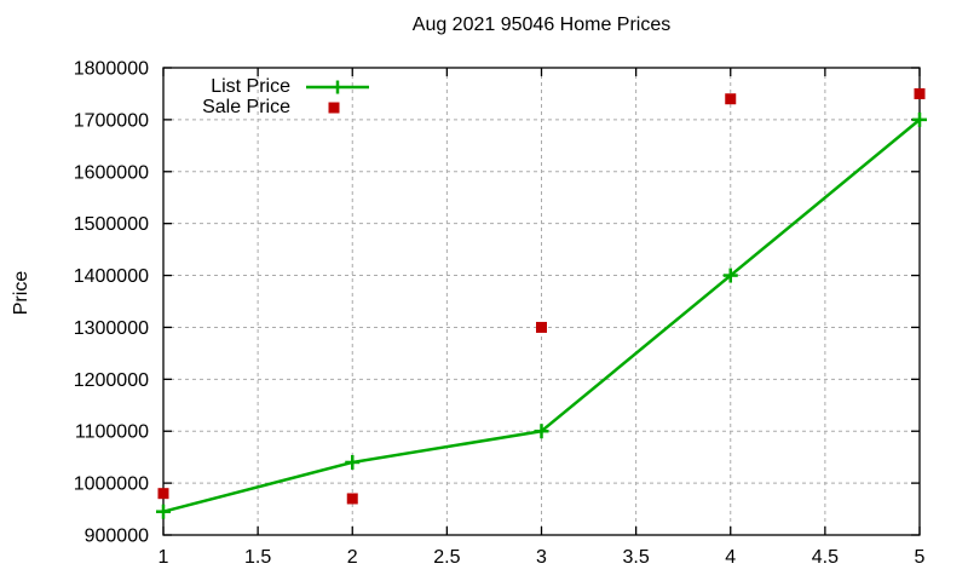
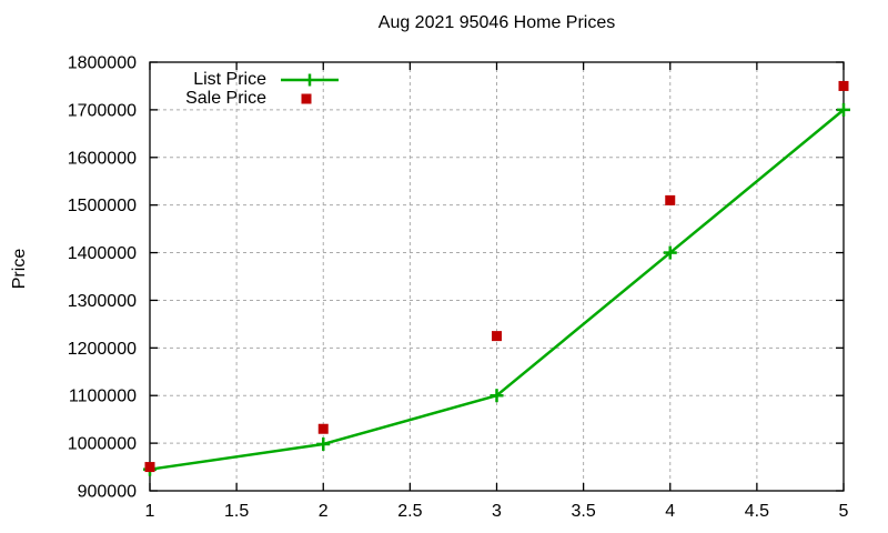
Sale Price/1: 980000 -> 950000
List Price/2: 1040000 -> 1000000
Sale Price/2: 970000 -> 1030000
Sale Price/3: 1300000 -> 1220000
Sale Price/4: 1740000 -> 1510000
